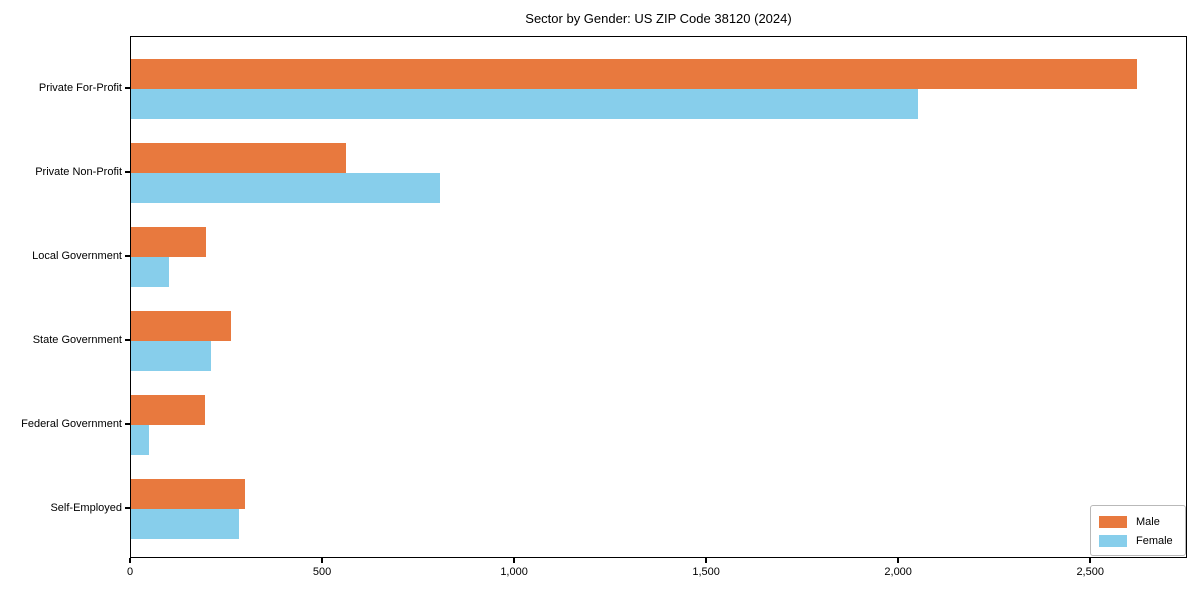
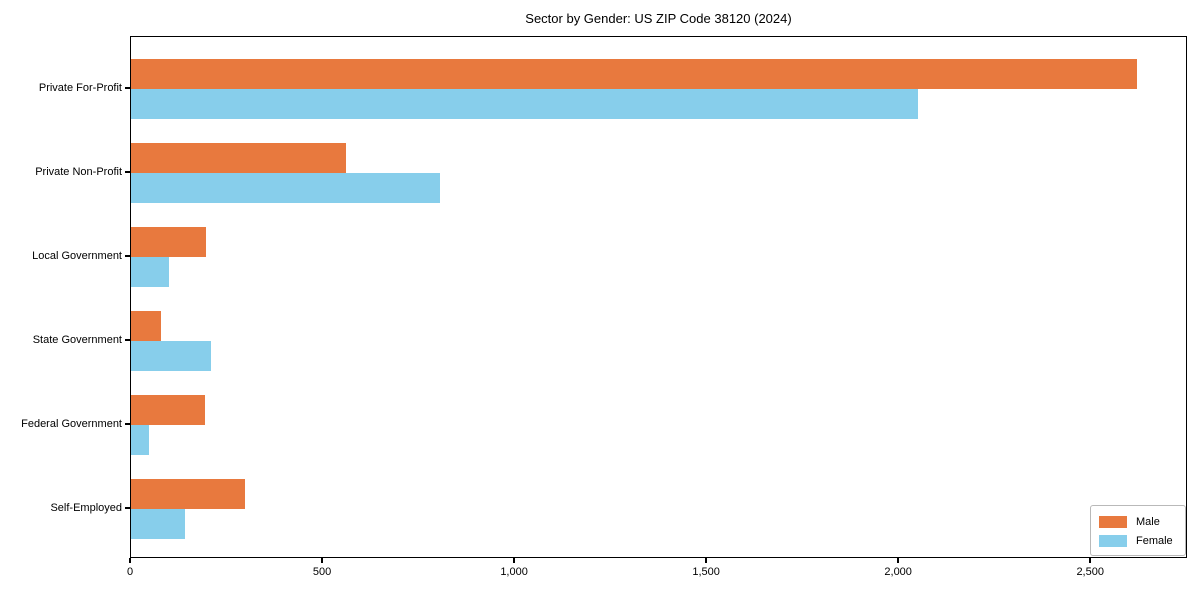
Male/State Government: 260 -> 80
Female/Self-Employed: 280 -> 140
